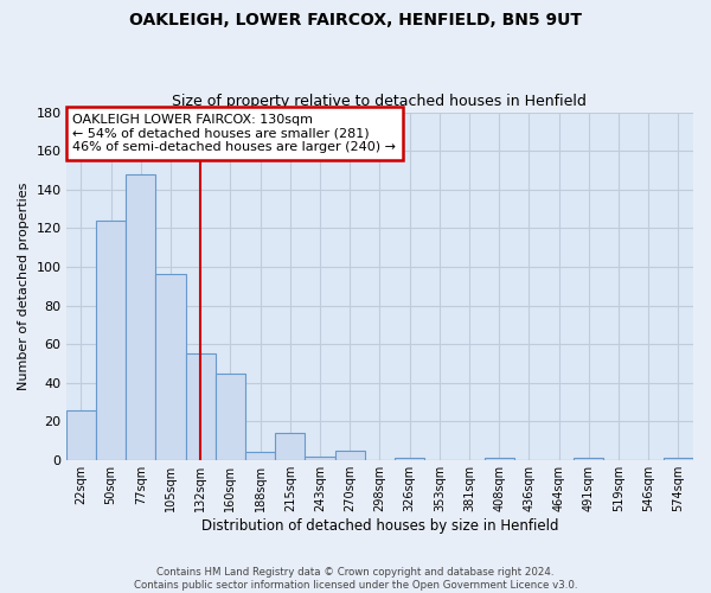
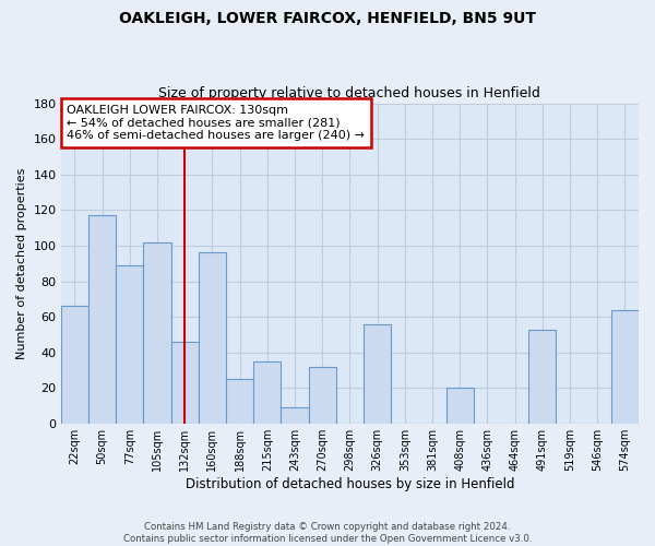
22sqm: 26 -> 66
50sqm: 124 -> 117
77sqm: 148 -> 89
105sqm: 96 -> 102
132sqm: 55 -> 46
160sqm: 45 -> 96
188sqm: 4 -> 25
215sqm: 14 -> 35
243sqm: 2 -> 9
270sqm: 5 -> 32
326sqm: 1 -> 56
408sqm: 1 -> 20
491sqm: 1 -> 53
574sqm: 1 -> 64
